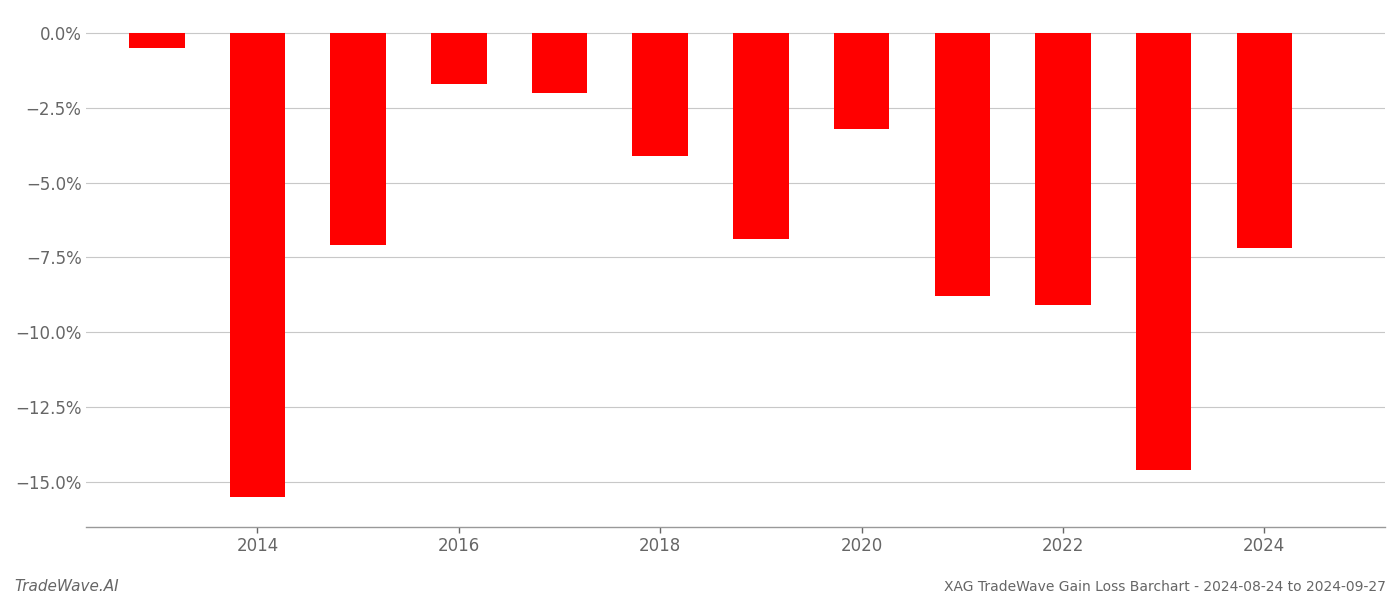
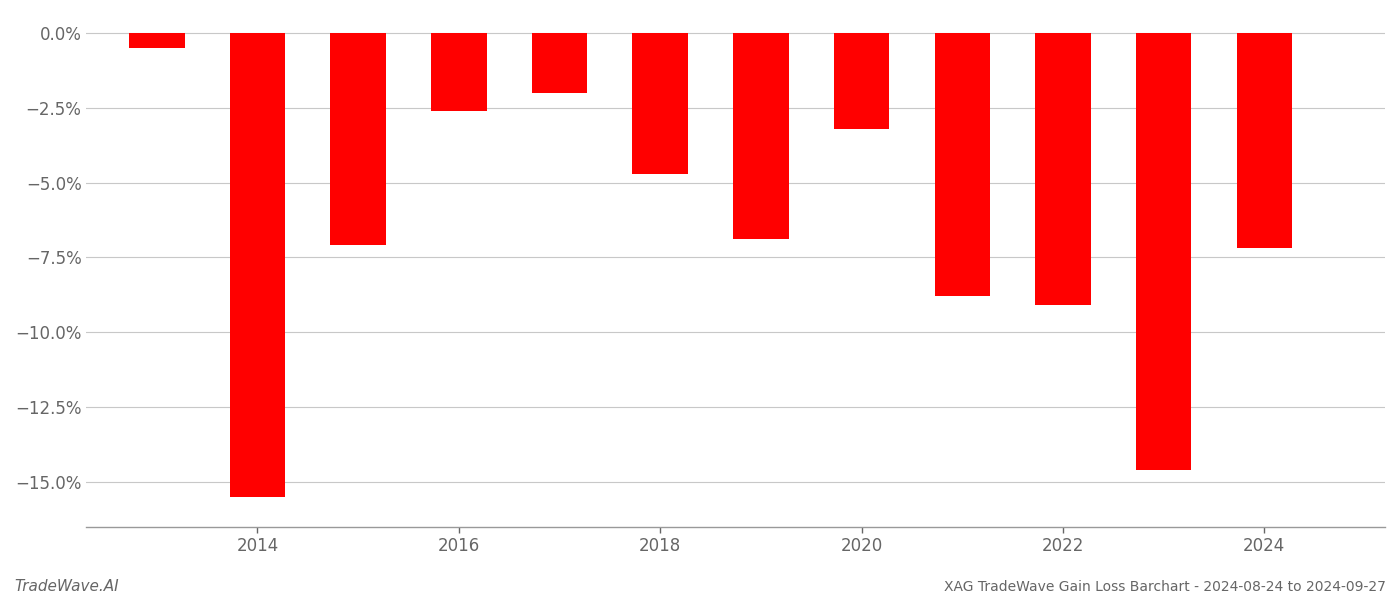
2016: -1.7% -> -2.6%
2018: -4.1% -> -4.7%
